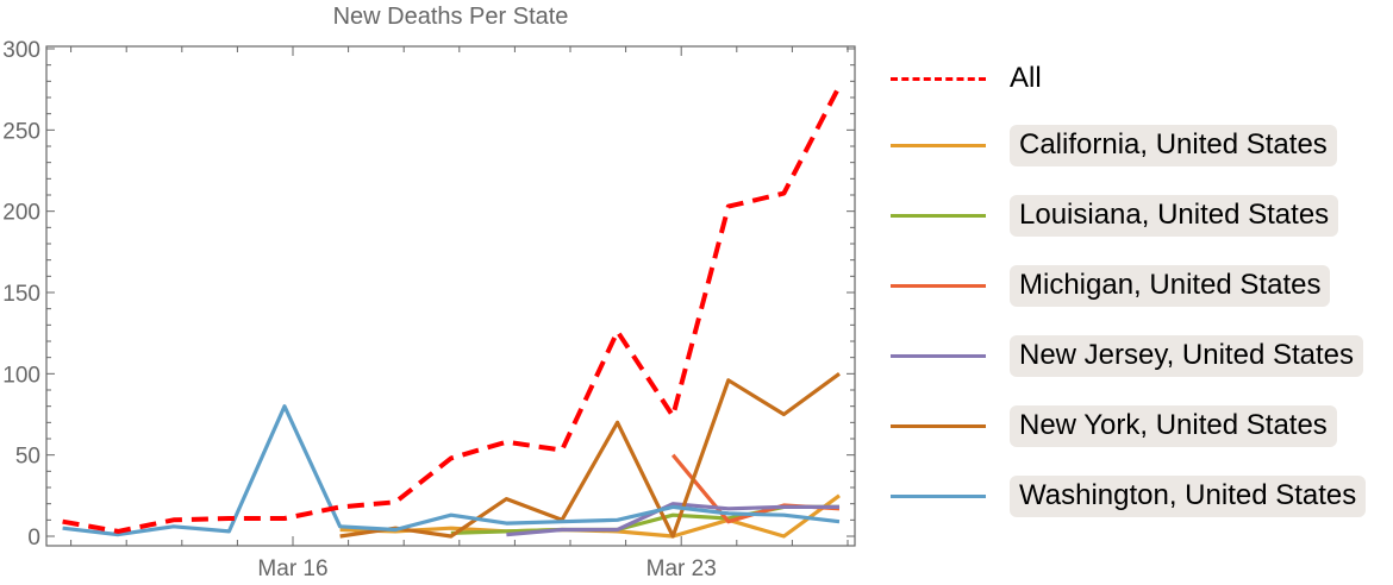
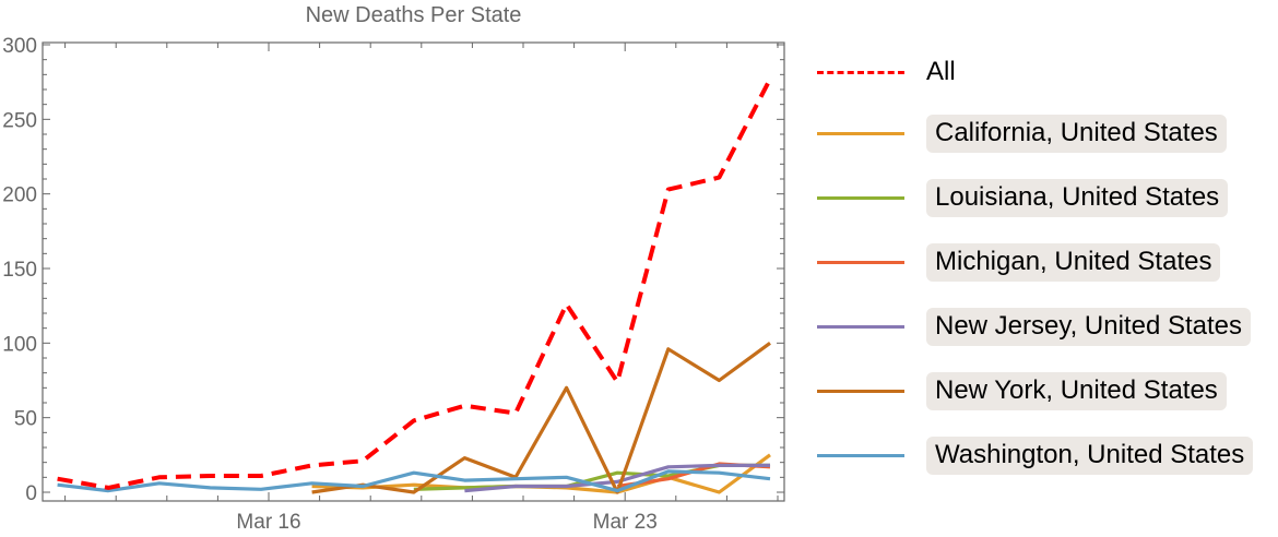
Washington, United States/Mar 16: 80 -> 2
Michigan, United States/Mar 23: 50 -> 4
New Jersey, United States/Mar 23: 20 -> 7
Washington, United States/Mar 23: 18 -> 1
